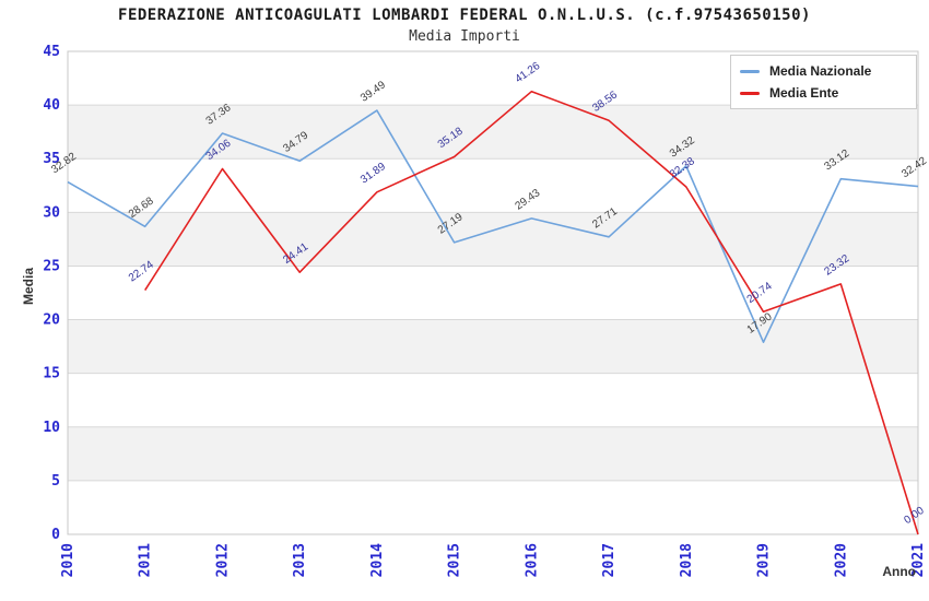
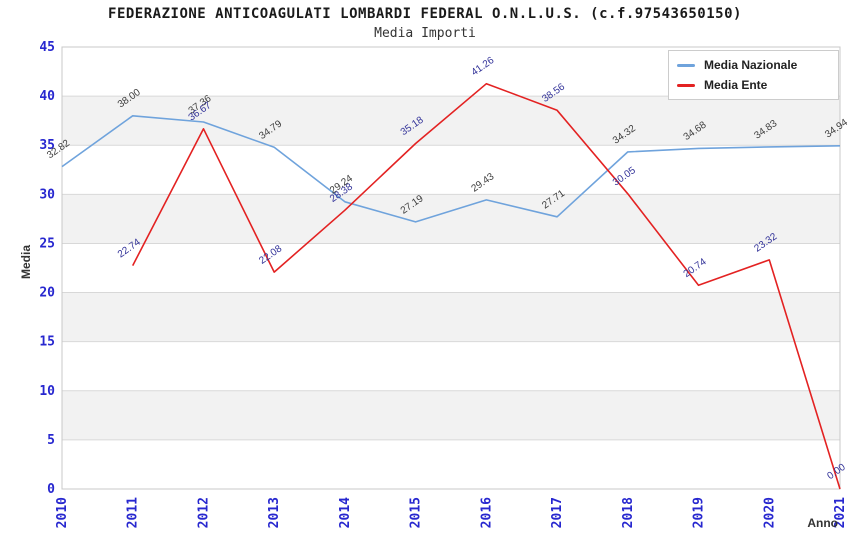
Media Nazionale/2011: 28.68 -> 38.00
Media Ente/2012: 34.06 -> 36.67
Media Ente/2013: 24.41 -> 22.08
Media Nazionale/2014: 39.49 -> 29.24
Media Ente/2014: 31.89 -> 28.38
Media Ente/2018: 32.38 -> 30.05
Media Nazionale/2019: 17.90 -> 34.68
Media Nazionale/2020: 33.12 -> 34.83
Media Nazionale/2021: 32.42 -> 34.94
